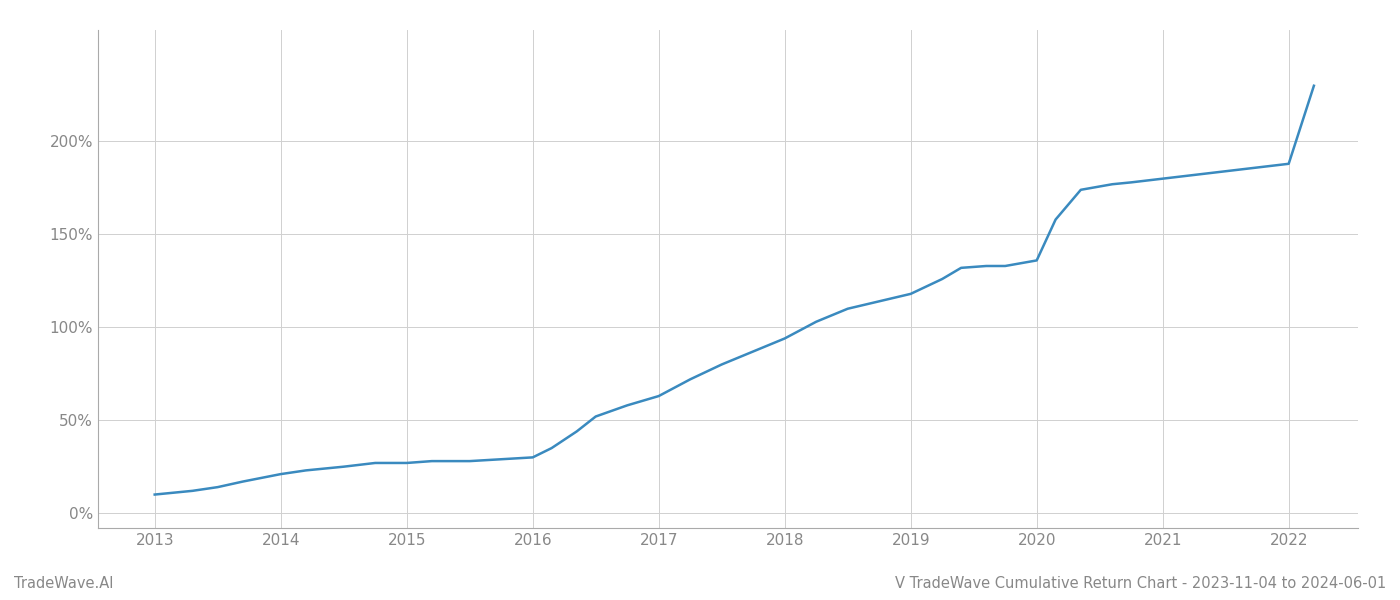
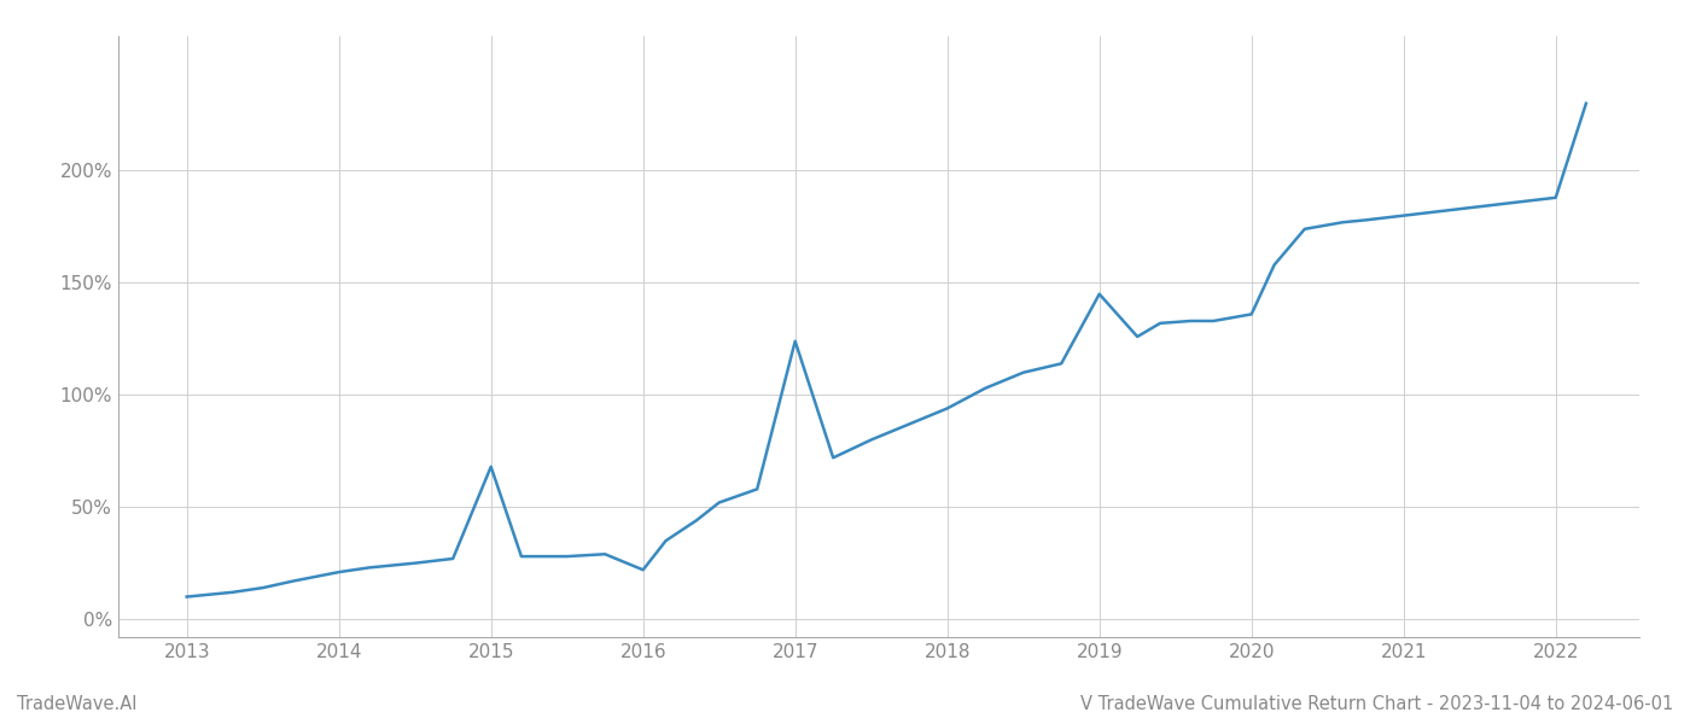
2015: 27% -> 68%
2016: 30% -> 22%
2017: 63% -> 124%
2019: 118% -> 145%
